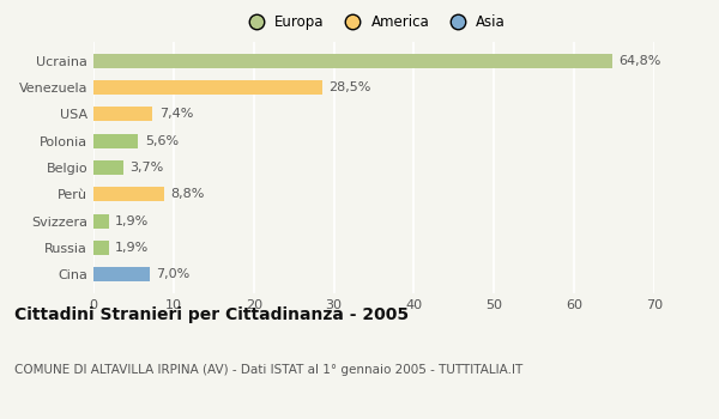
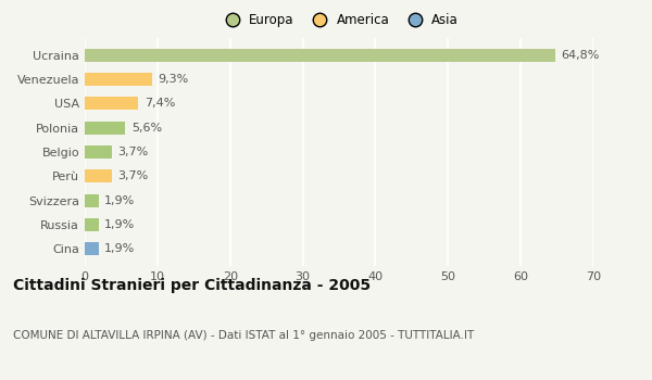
Venezuela: 28,5% -> 9,3%
Perù: 8,8% -> 3,7%
Cina: 7,0% -> 1,9%
